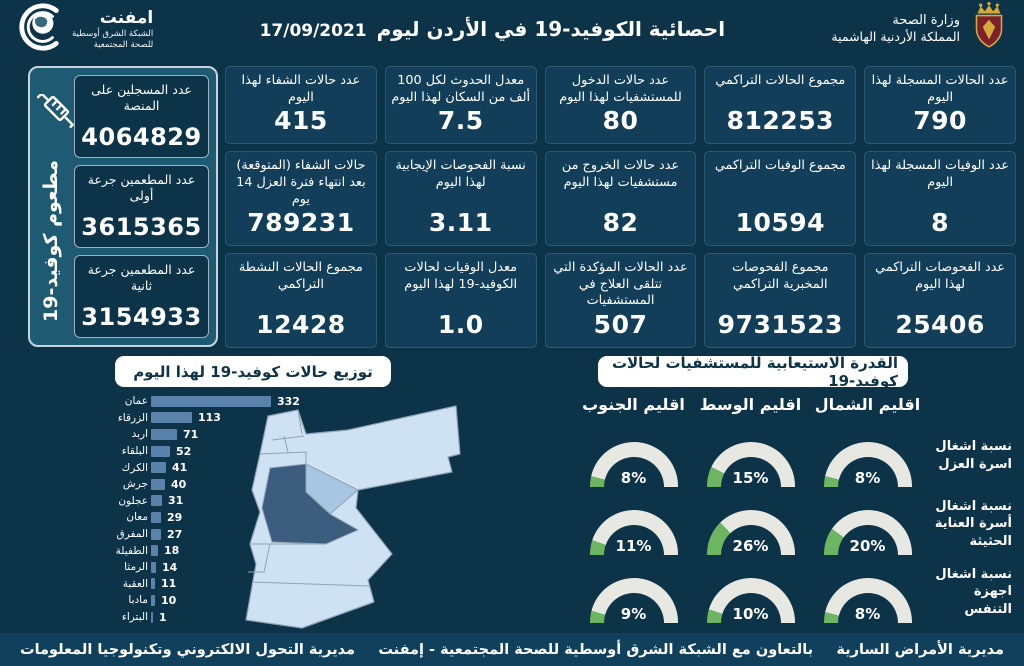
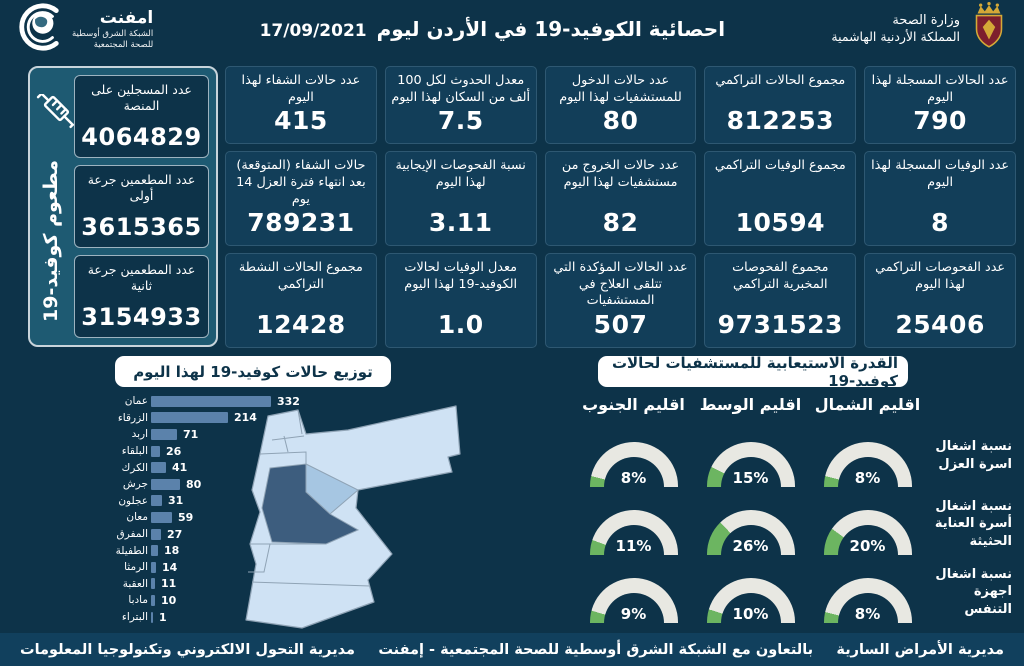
توزيع حالات كوفيد-19 لهذا اليوم/الزرقاء: 113 -> 214
توزيع حالات كوفيد-19 لهذا اليوم/البلقاء: 52 -> 26
توزيع حالات كوفيد-19 لهذا اليوم/جرش: 40 -> 80
توزيع حالات كوفيد-19 لهذا اليوم/معان: 29 -> 59
